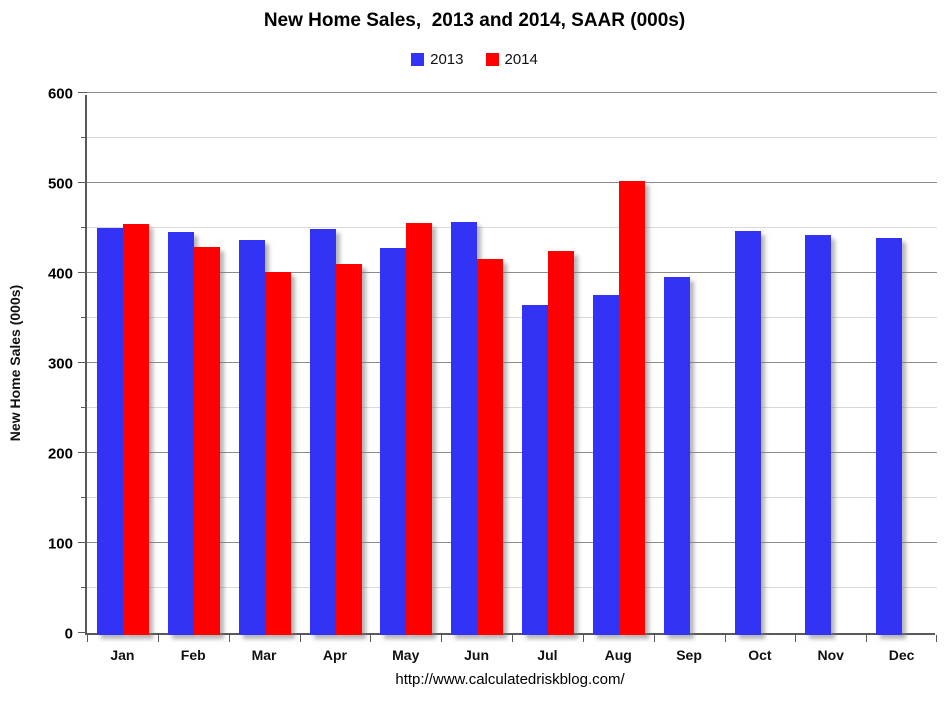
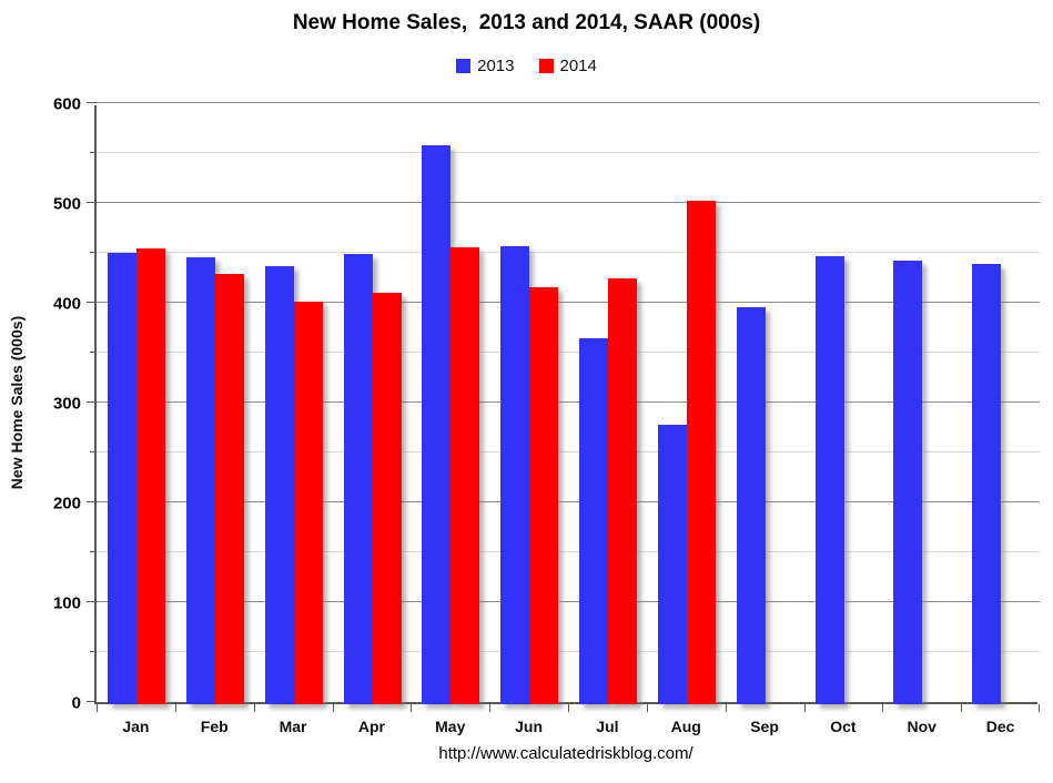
2013/May: 430 -> 560
2013/Aug: 380 -> 280
